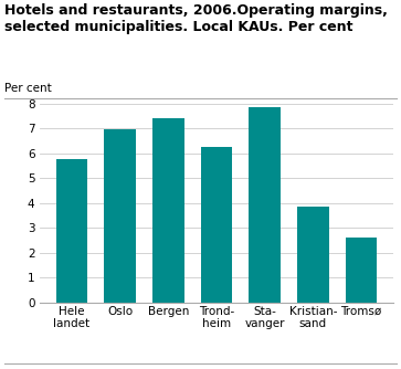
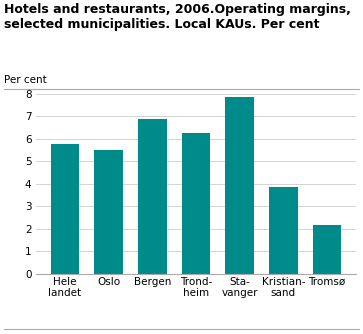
Oslo: 6.95 -> 5.48
Bergen: 7.40 -> 6.85
Tromsø: 2.60 -> 2.15
